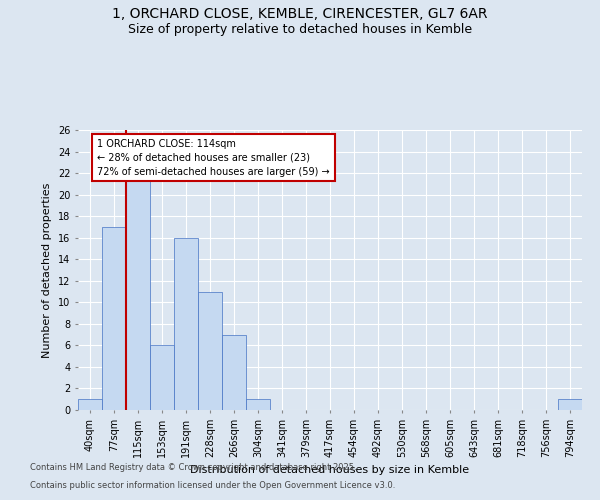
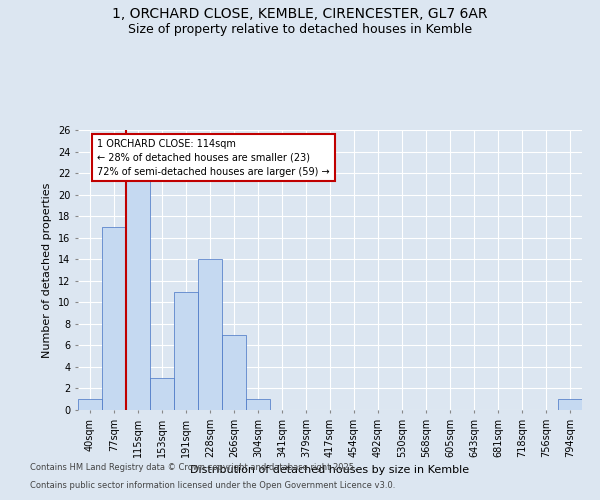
153sqm: 6 -> 3
191sqm: 16 -> 11
228sqm: 11 -> 14
